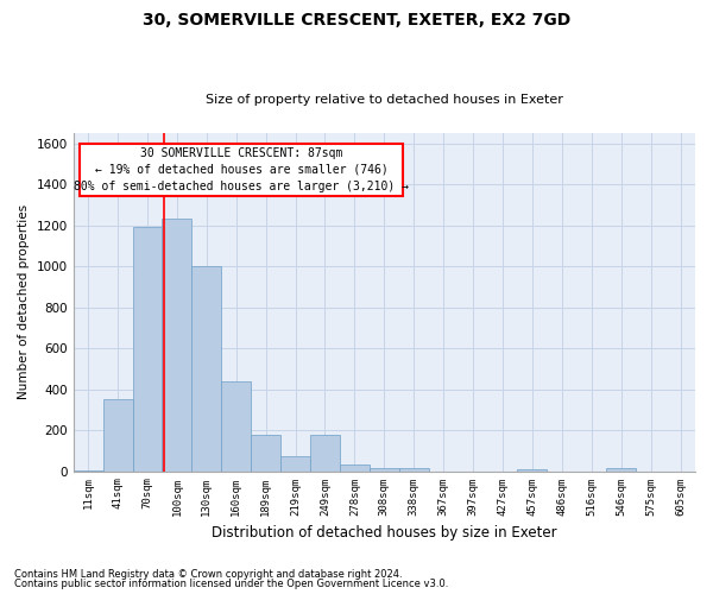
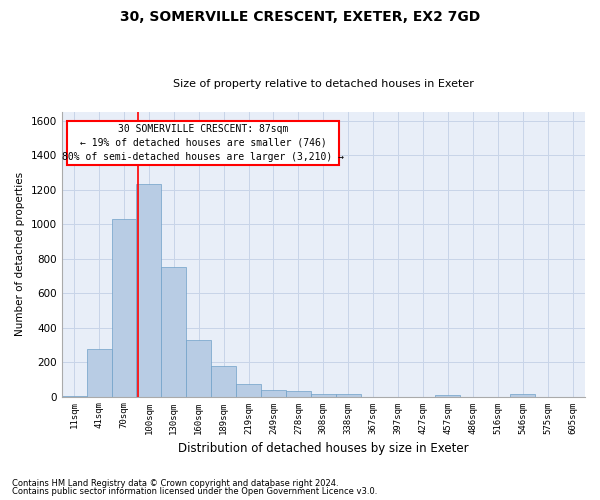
41sqm: 350 -> 280
70sqm: 1190 -> 1030
130sqm: 1000 -> 750
160sqm: 440 -> 330
249sqm: 180 -> 40
